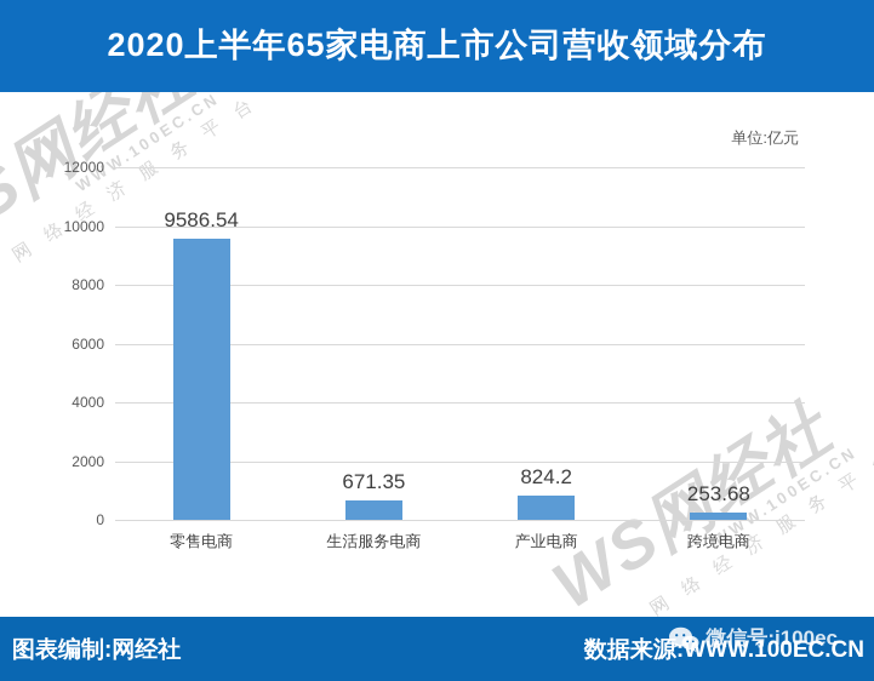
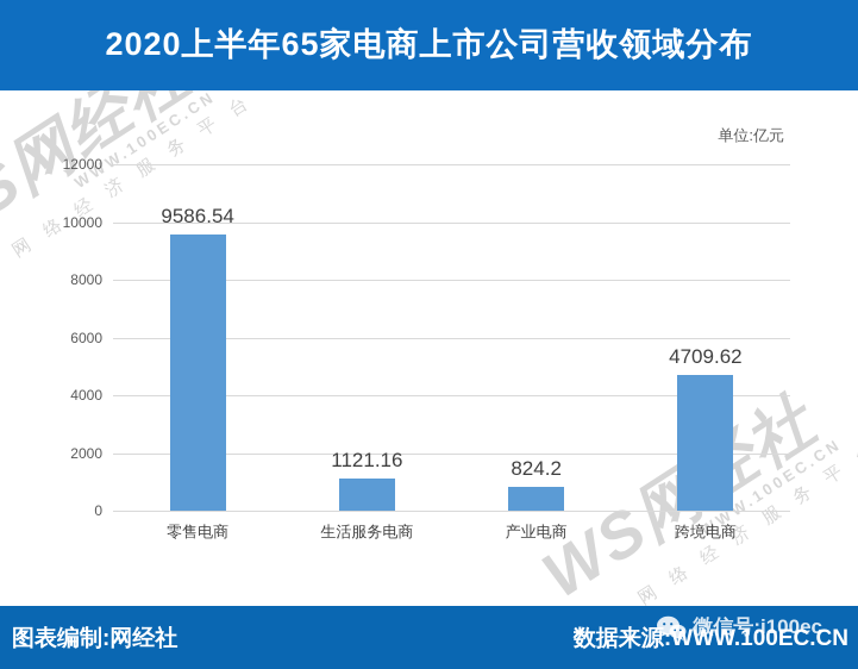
生活服务电商: 671.35 -> 1121.16
跨境电商: 253.68 -> 4709.62
